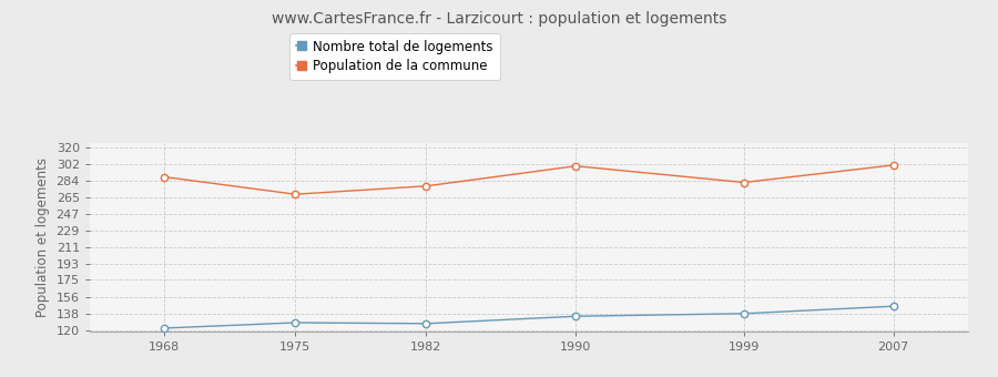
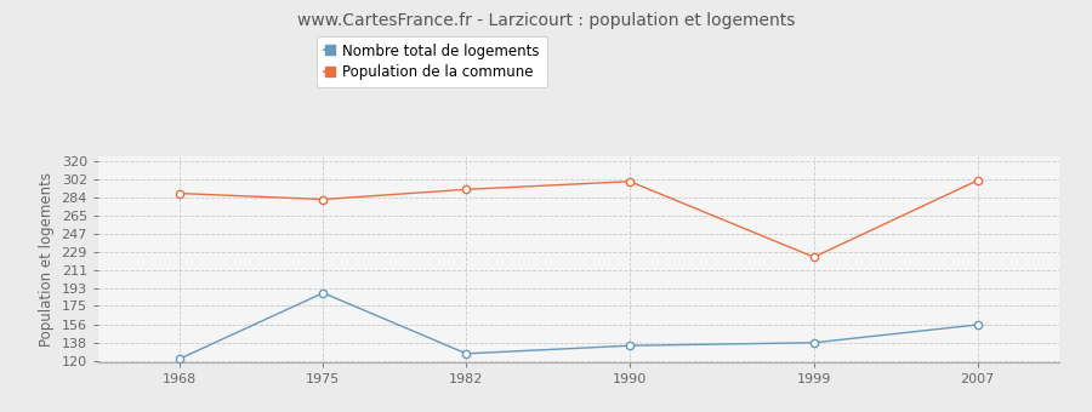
Nombre total de logements/1975: 128 -> 188
Population de la commune/1975: 269 -> 282
Population de la commune/1982: 278 -> 292
Population de la commune/1999: 282 -> 224
Nombre total de logements/2007: 146 -> 156
